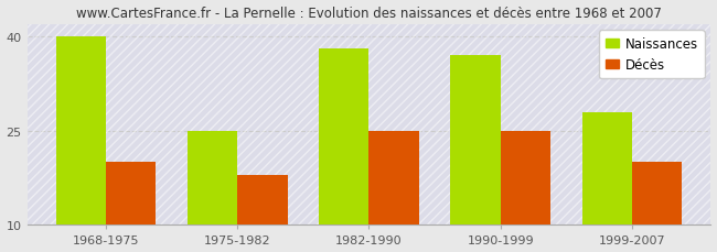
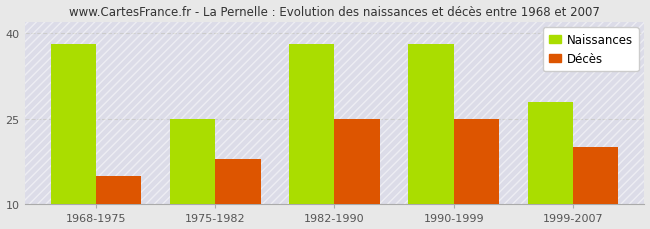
Naissances/1968-1975: 40 -> 38
Décès/1968-1975: 20 -> 15
Naissances/1990-1999: 37 -> 38
